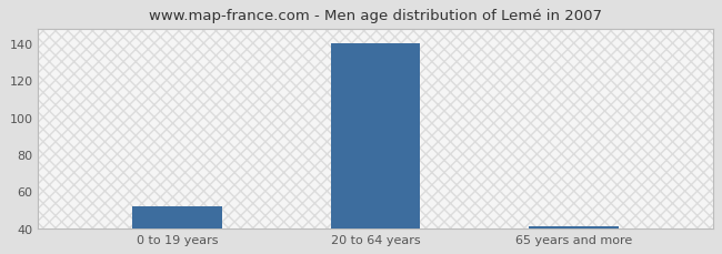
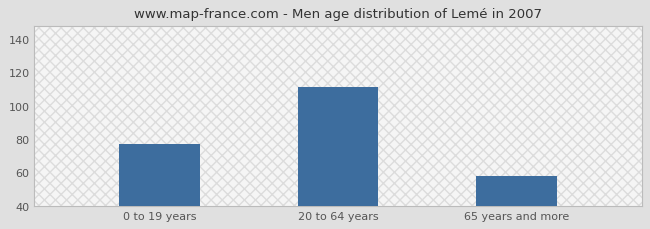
0 to 19 years: 52 -> 77
20 to 64 years: 140 -> 111
65 years and more: 41 -> 58
